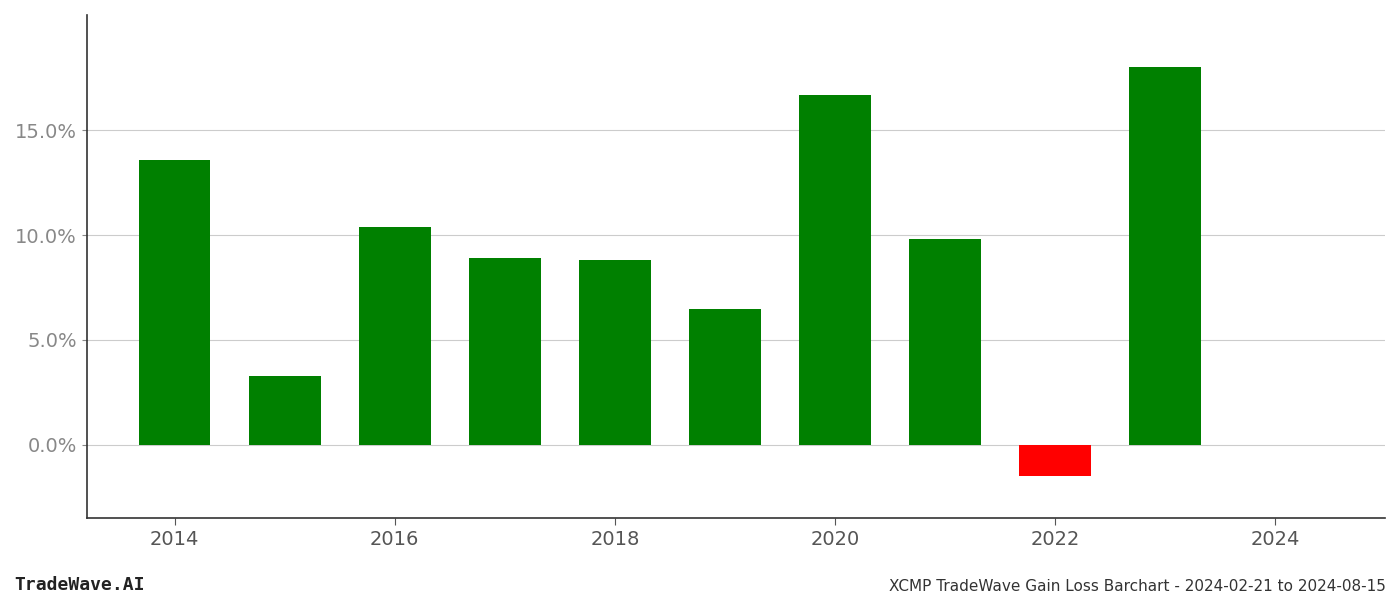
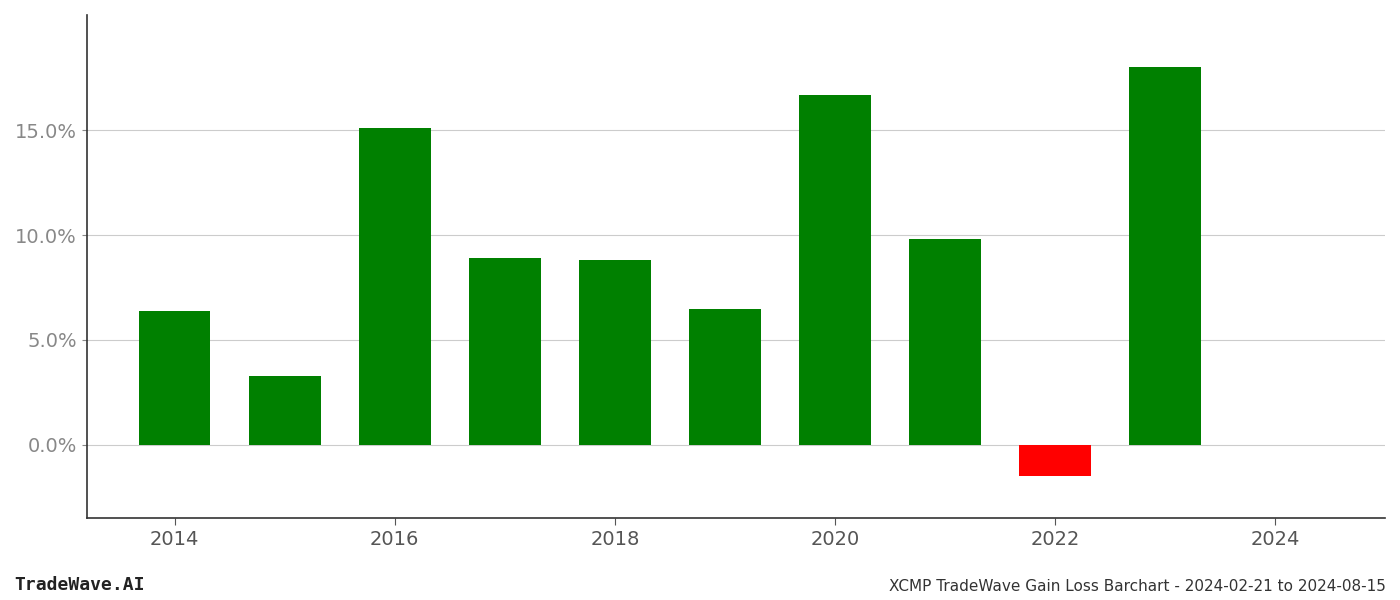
2014: 13.6% -> 6.4%
2016: 10.4% -> 15.1%
